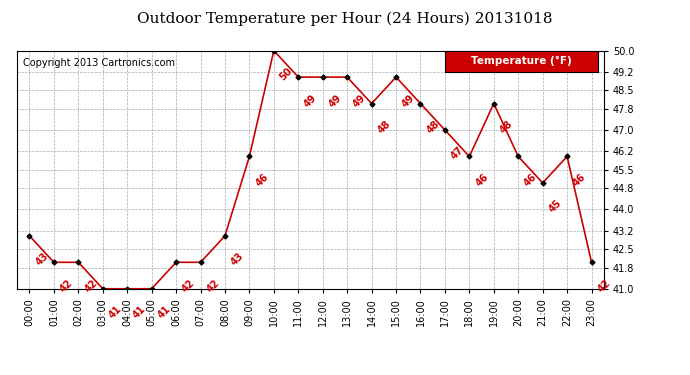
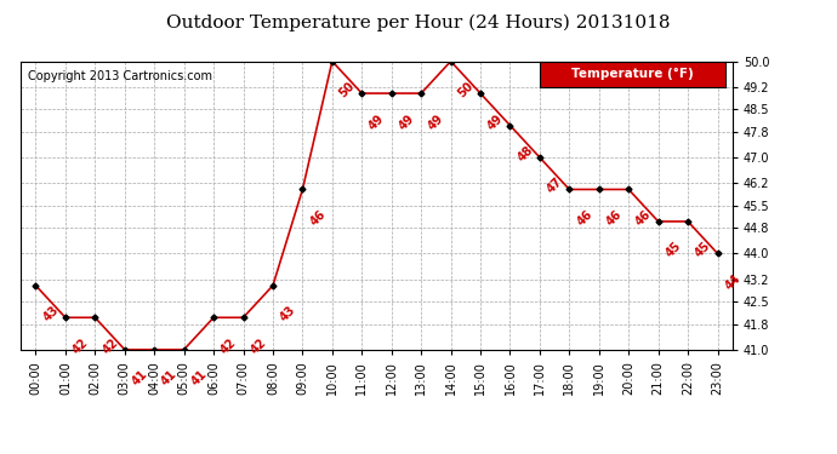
14:00: 48 -> 50
19:00: 48 -> 46
22:00: 46 -> 45
23:00: 42 -> 44
